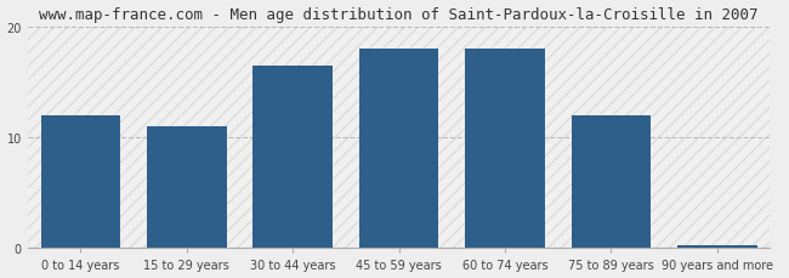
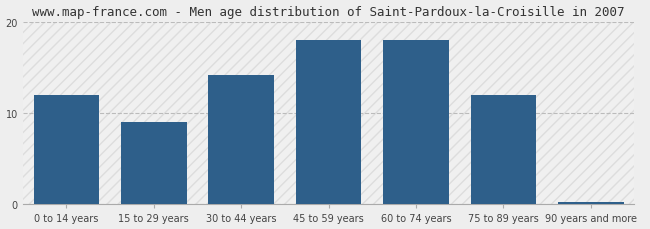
15 to 29 years: 11.0 -> 9.0
30 to 44 years: 16.5 -> 14.2
